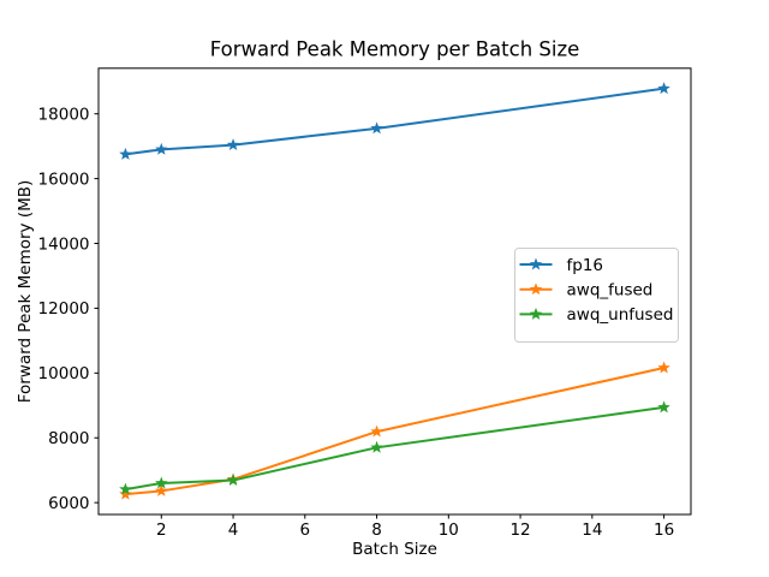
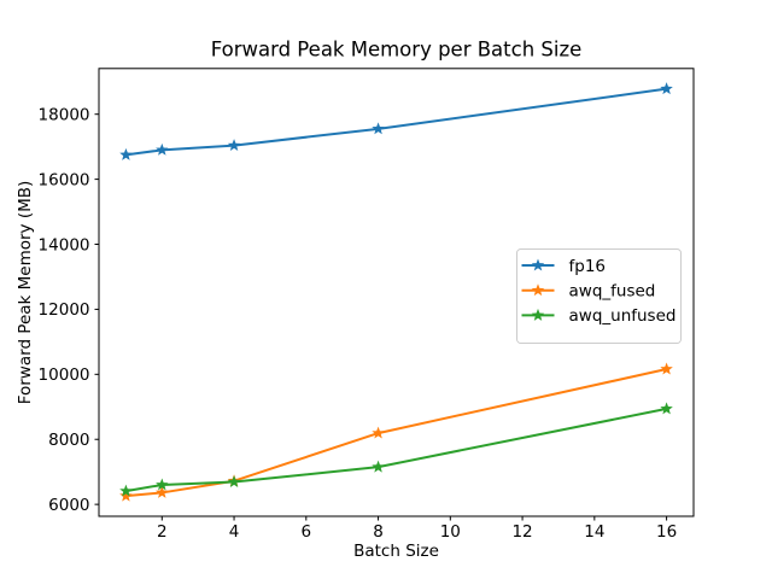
awq_unfused/8: 7700 -> 7200
